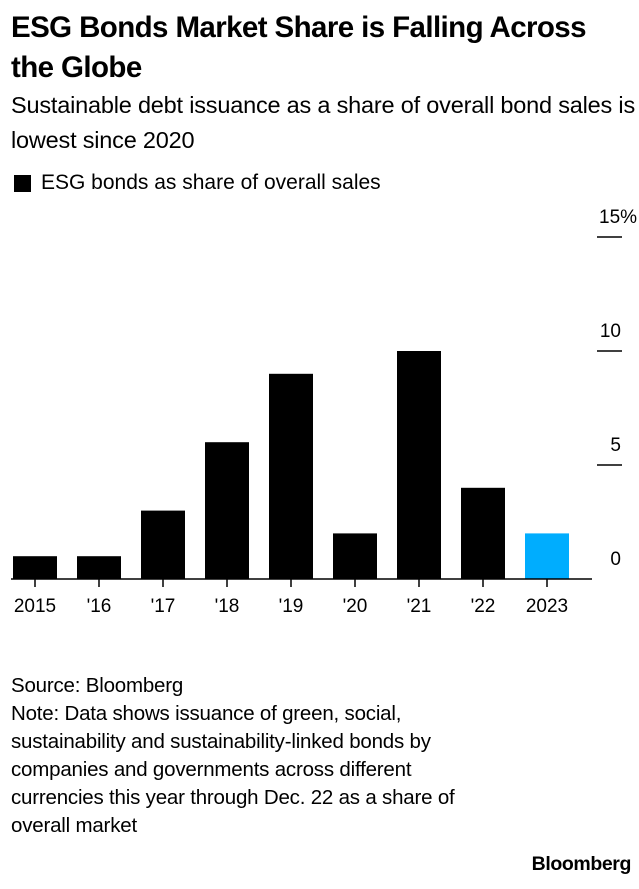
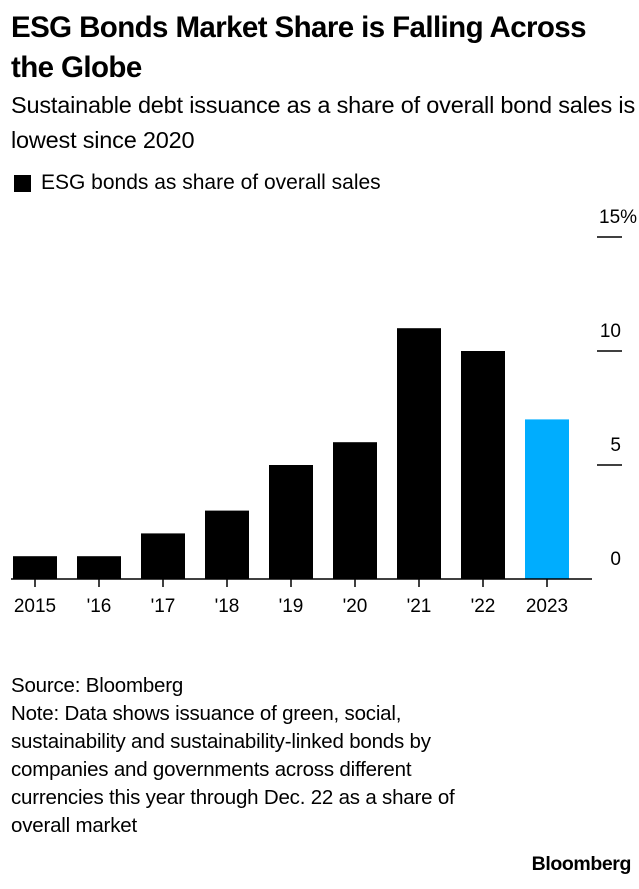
'17: 3 -> 2
'18: 6 -> 3
'19: 9 -> 5
'20: 2 -> 6
'21: 10 -> 11
'22: 4 -> 10
2023: 2 -> 7
